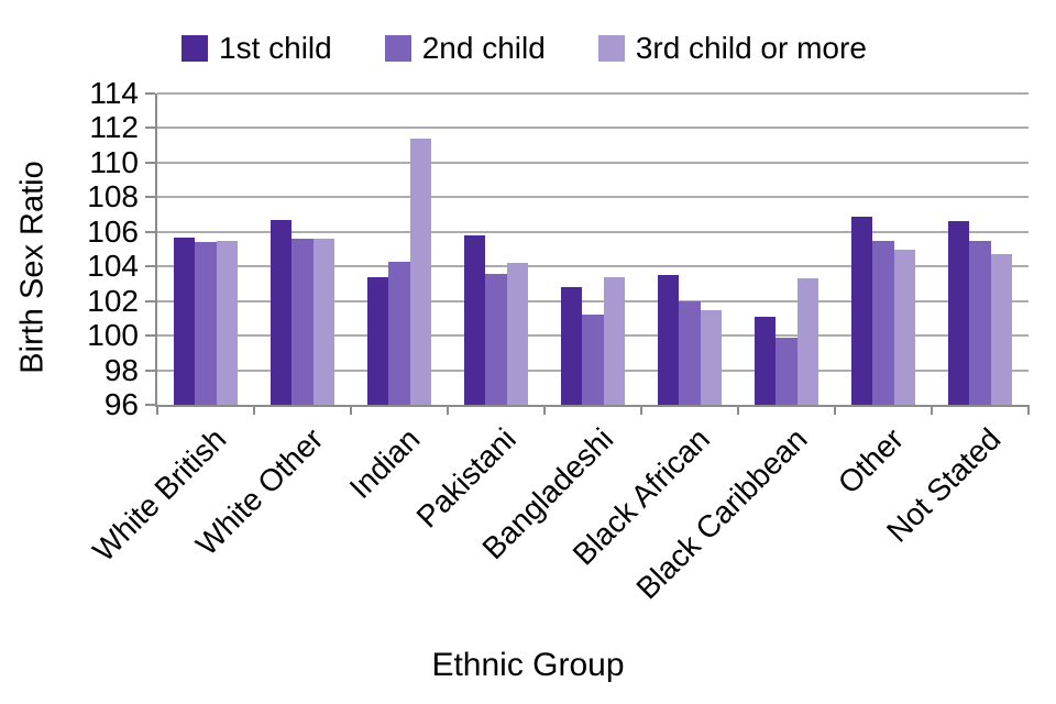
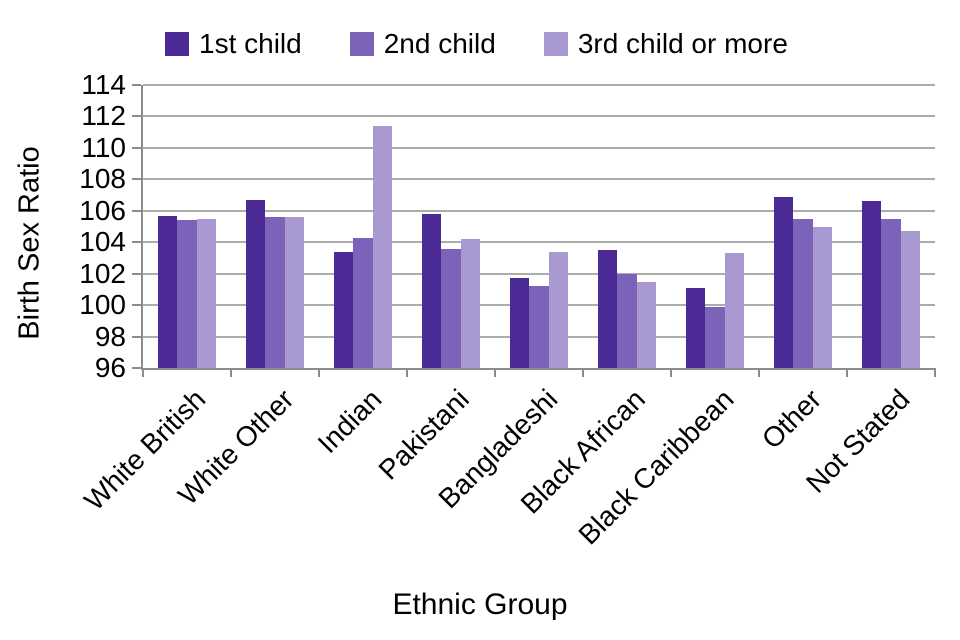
1st child/Bangladeshi: 102.8 -> 101.7
